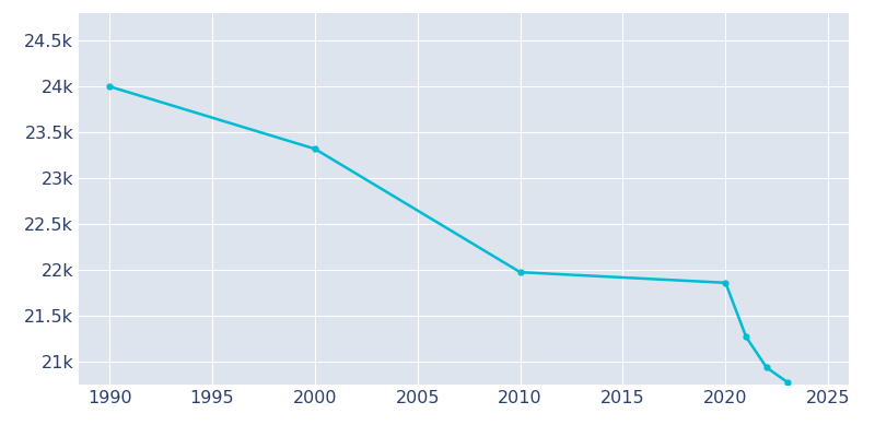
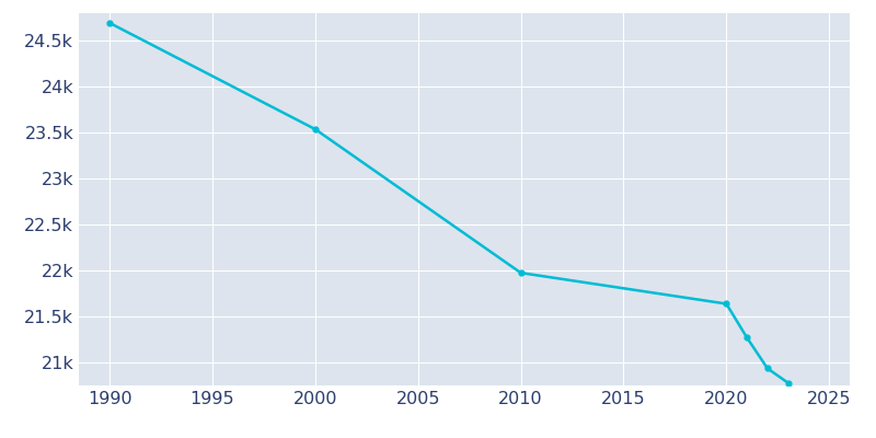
1990: 24.00k -> 24.69k
2000: 23.32k -> 23.54k
2020: 21.86k -> 21.64k
